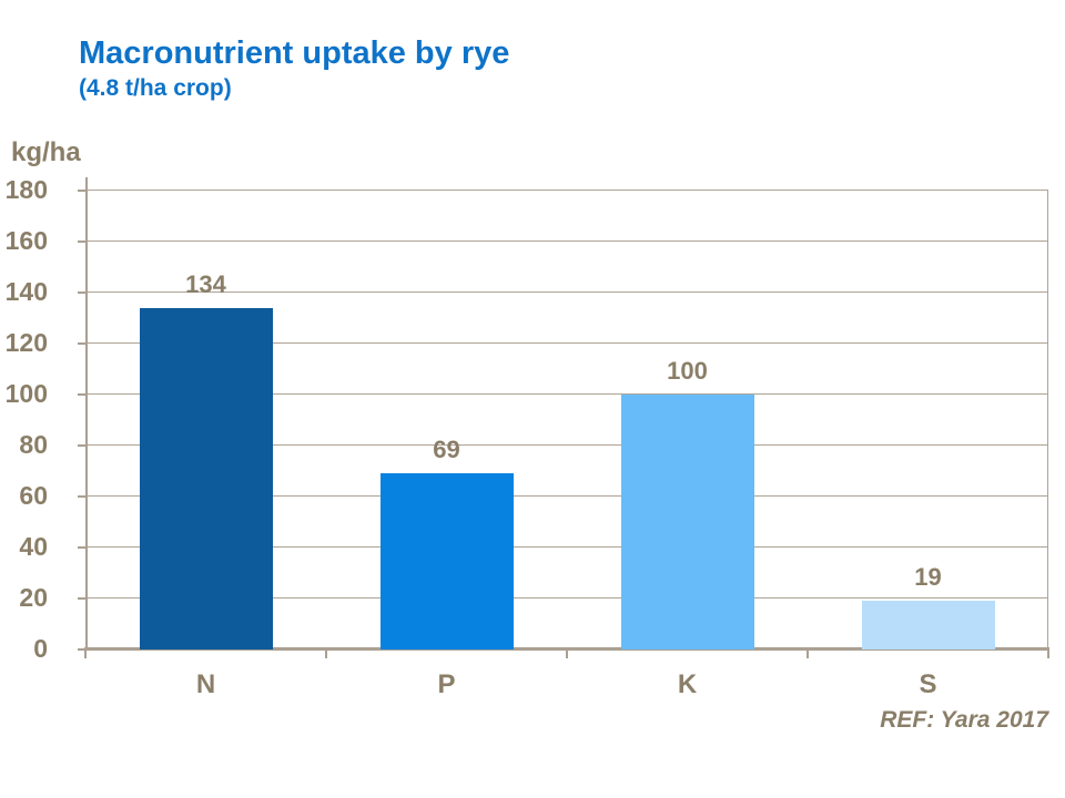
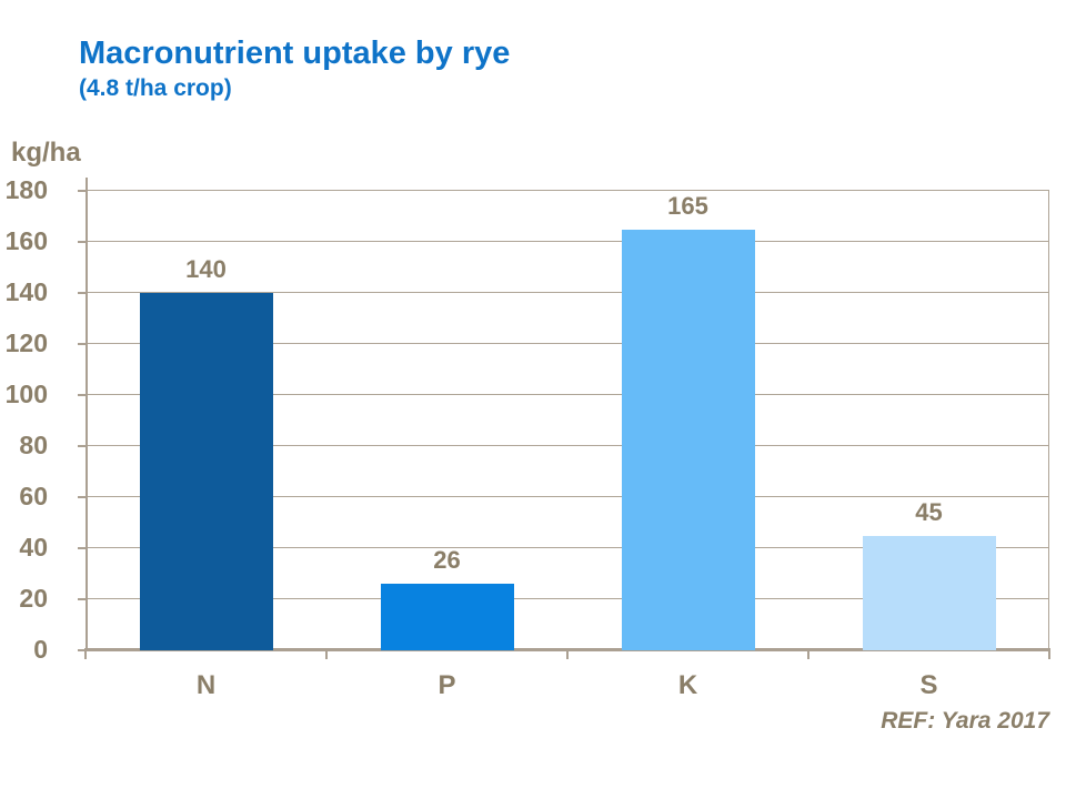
N: 134 -> 140
P: 69 -> 26
K: 100 -> 165
S: 19 -> 45
